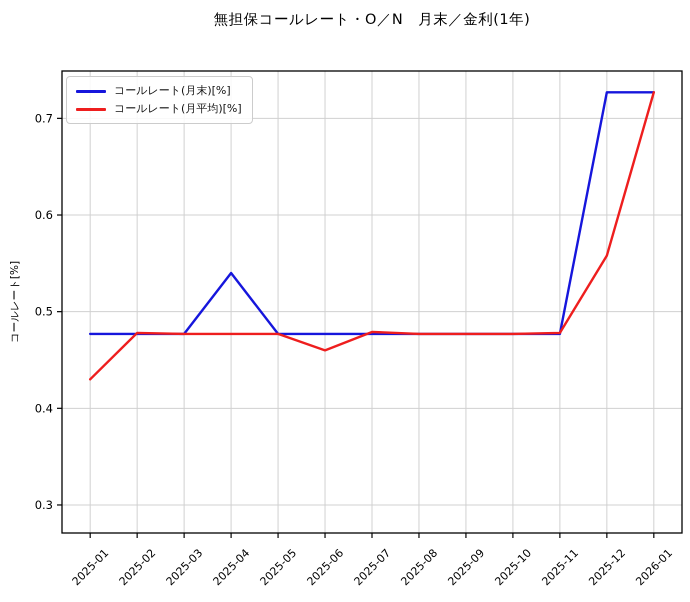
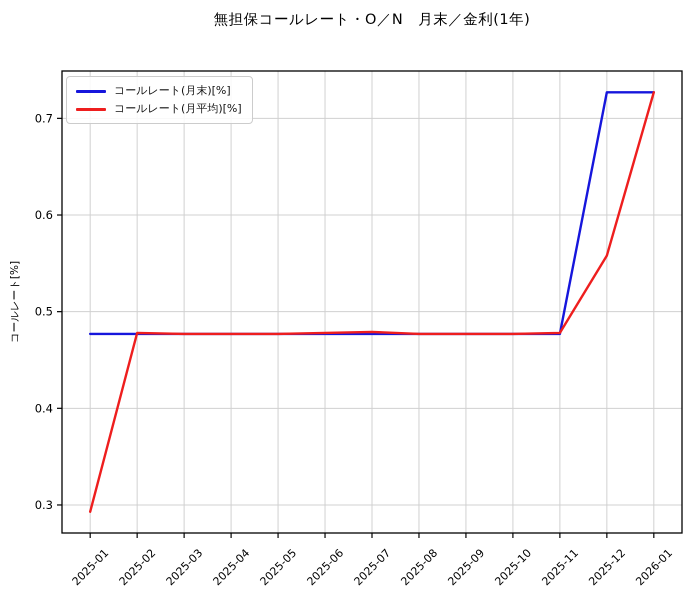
コールレート(月平均)[%]/2025-01: 0.43 -> 0.29
コールレート(月末)[%]/2025-04: 0.54 -> 0.48
コールレート(月平均)[%]/2025-06: 0.46 -> 0.48
